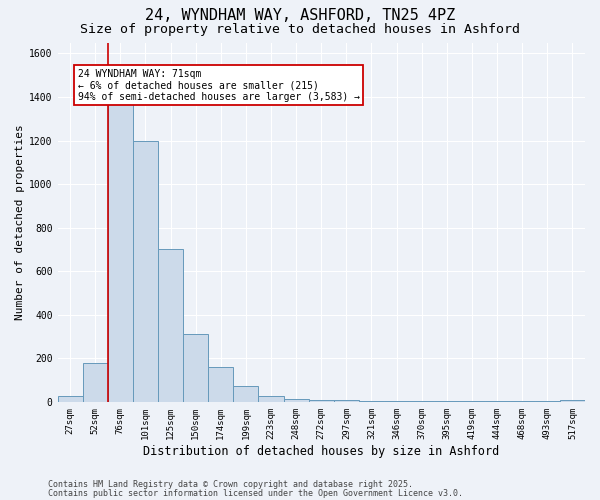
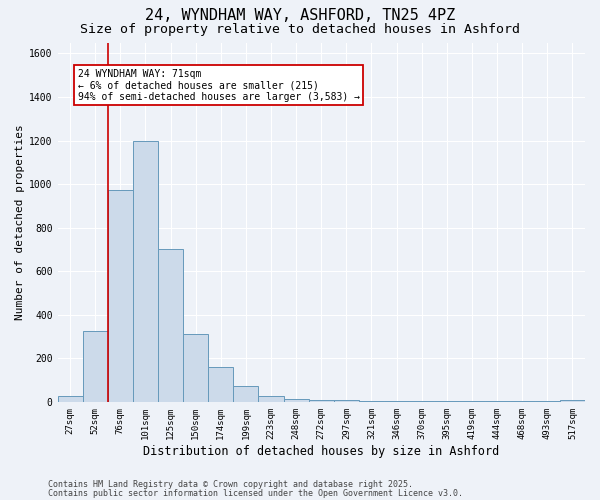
52sqm: 180 -> 325
76sqm: 1370 -> 975
